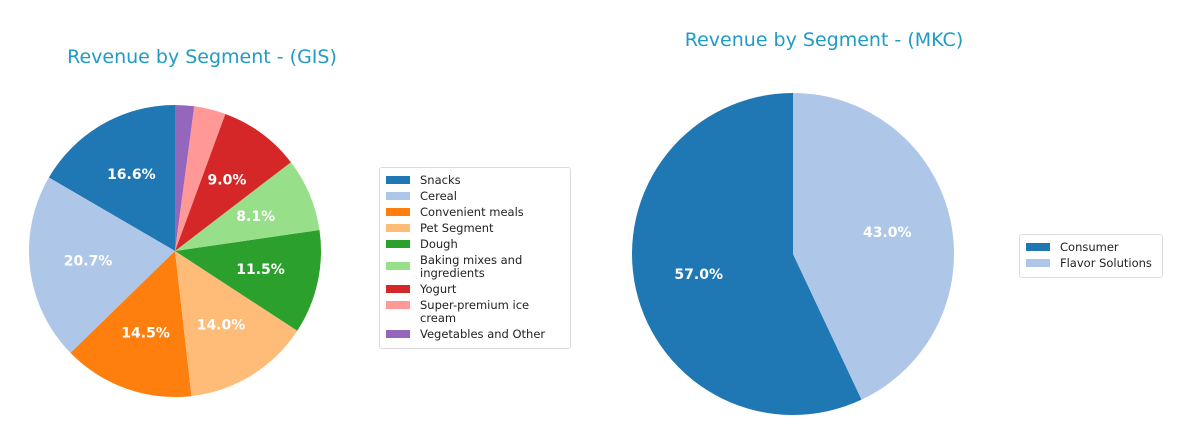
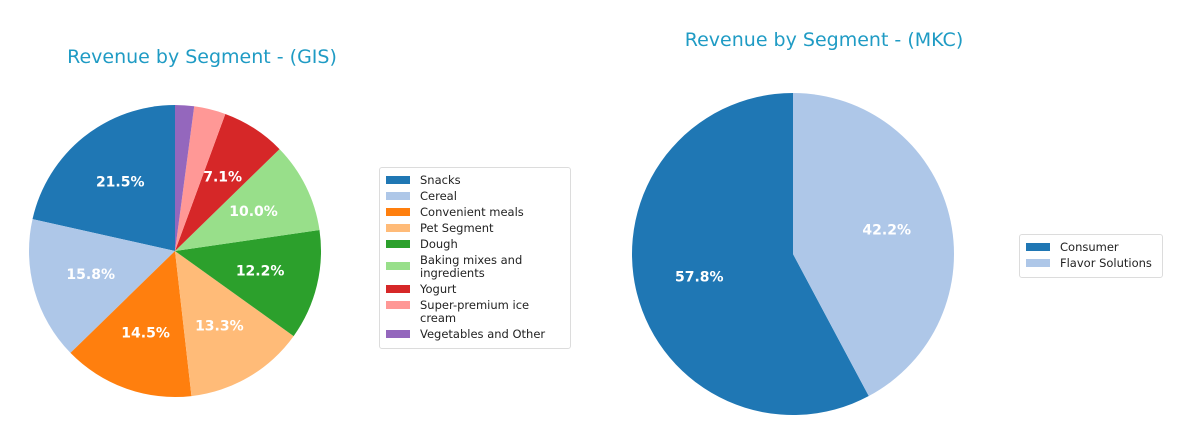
Revenue by Segment - (GIS)/Snacks: 16.6% -> 21.5%
Revenue by Segment - (GIS)/Cereal: 20.7% -> 15.8%
Revenue by Segment - (GIS)/Pet Segment: 14.0% -> 13.3%
Revenue by Segment - (GIS)/Dough: 11.5% -> 12.2%
Revenue by Segment - (GIS)/Baking mixes and ingredients: 8.1% -> 10.0%
Revenue by Segment - (GIS)/Yogurt: 9.0% -> 7.1%
Revenue by Segment - (MKC)/Consumer: 57.0% -> 57.8%
Revenue by Segment - (MKC)/Flavor Solutions: 43.0% -> 42.2%
